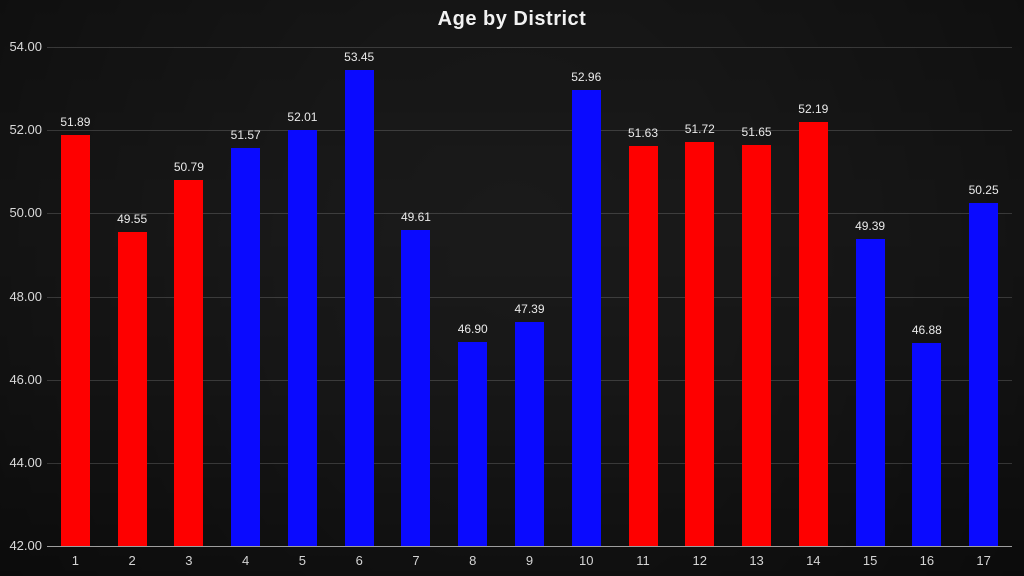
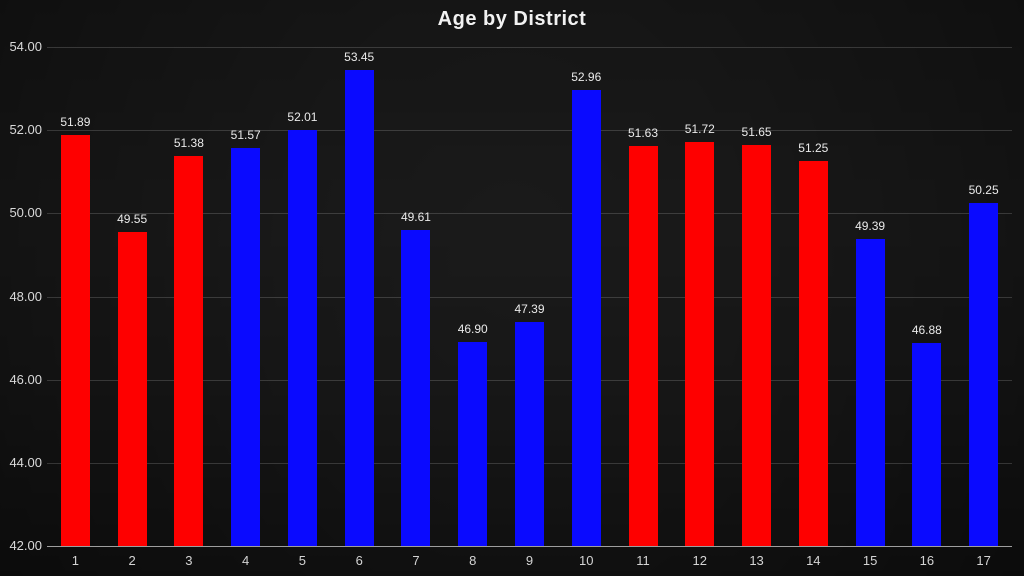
3: 50.79 -> 51.38
14: 52.19 -> 51.25
